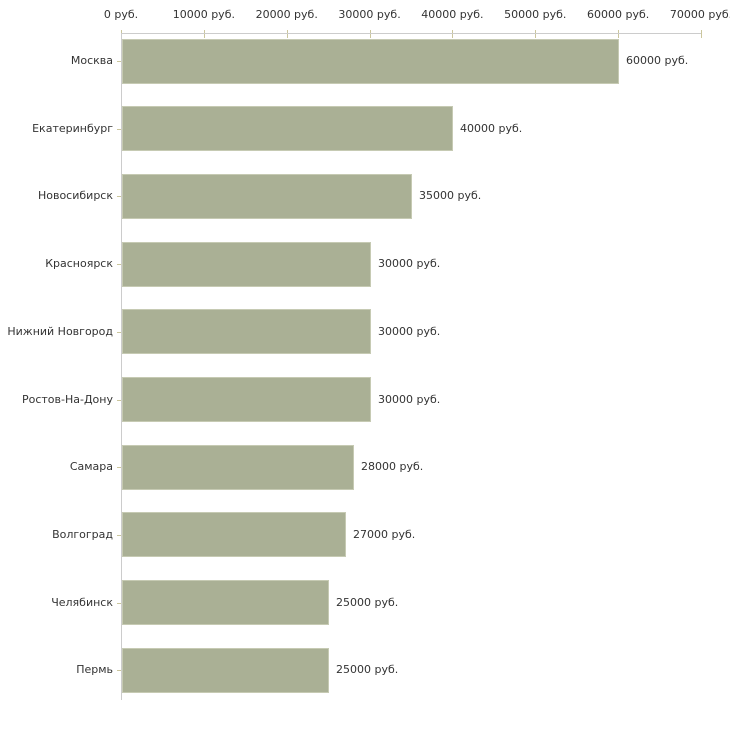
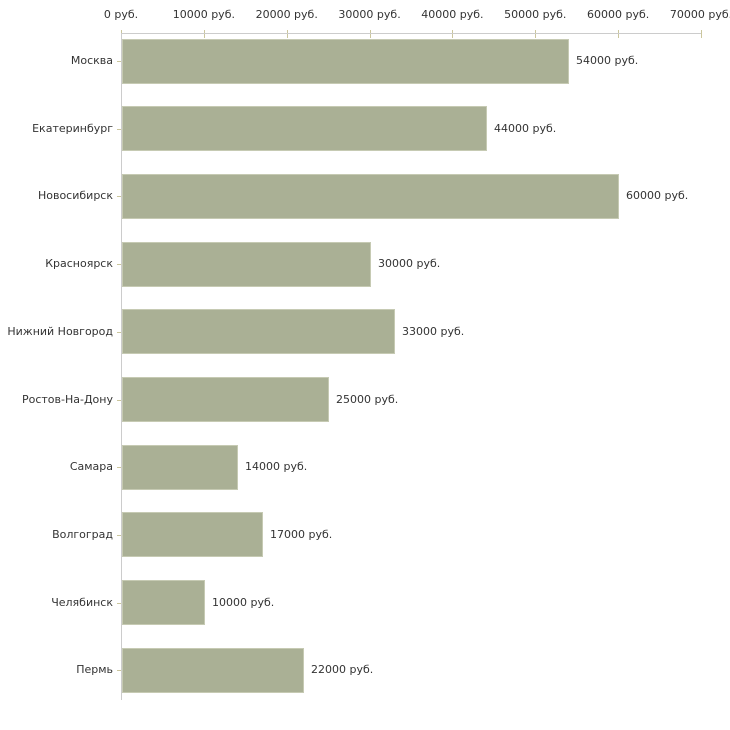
Москва: 60000 -> 54000
Екатеринбург: 40000 -> 44000
Новосибирск: 35000 -> 60000
Нижний Новгород: 30000 -> 33000
Ростов-На-Дону: 30000 -> 25000
Самара: 28000 -> 14000
Волгоград: 27000 -> 17000
Челябинск: 25000 -> 10000
Пермь: 25000 -> 22000
